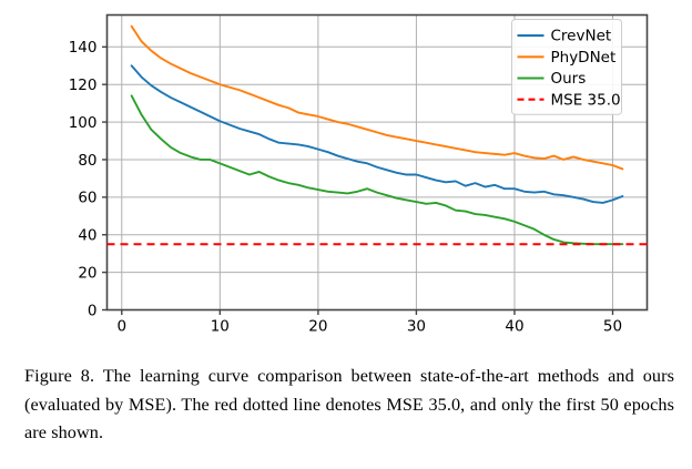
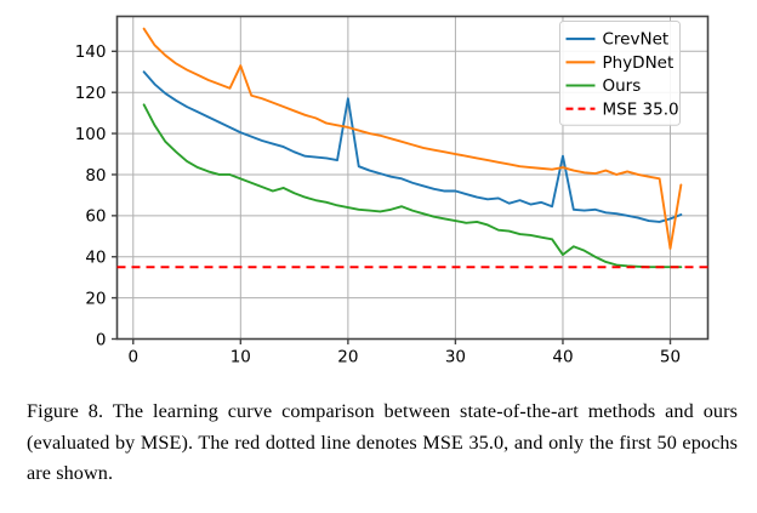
PhyDNet/10: 120 -> 133
CrevNet/20: 86 -> 117
CrevNet/40: 64 -> 89
Ours/40: 47 -> 41
PhyDNet/50: 77 -> 44
